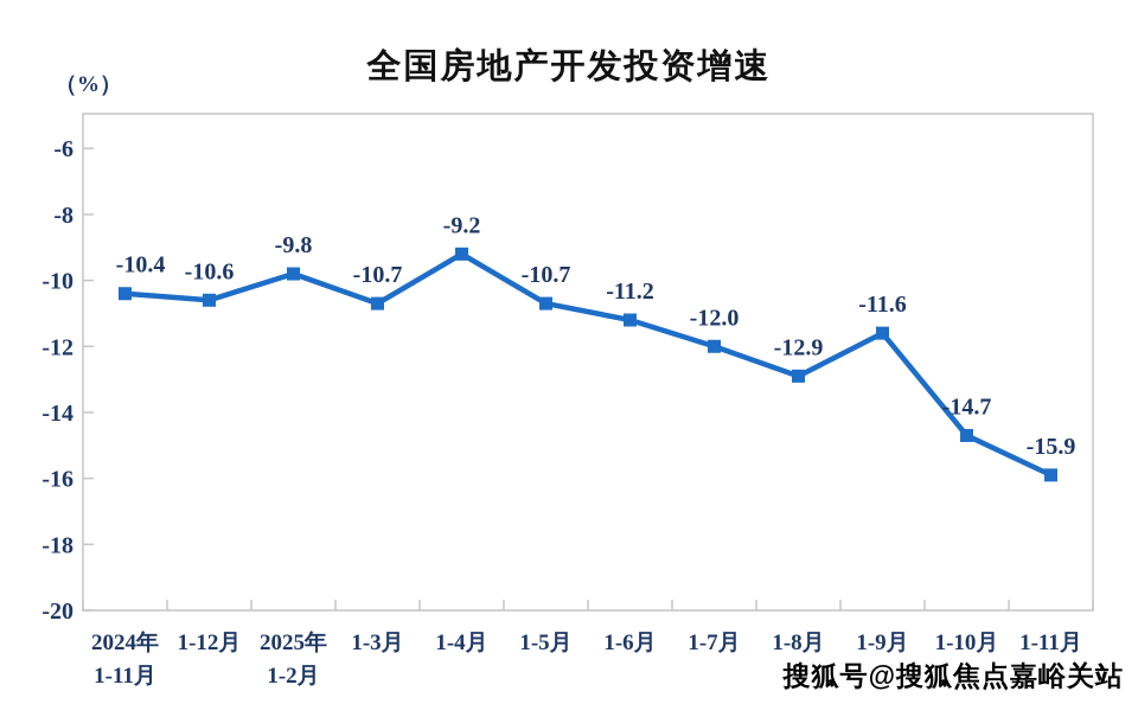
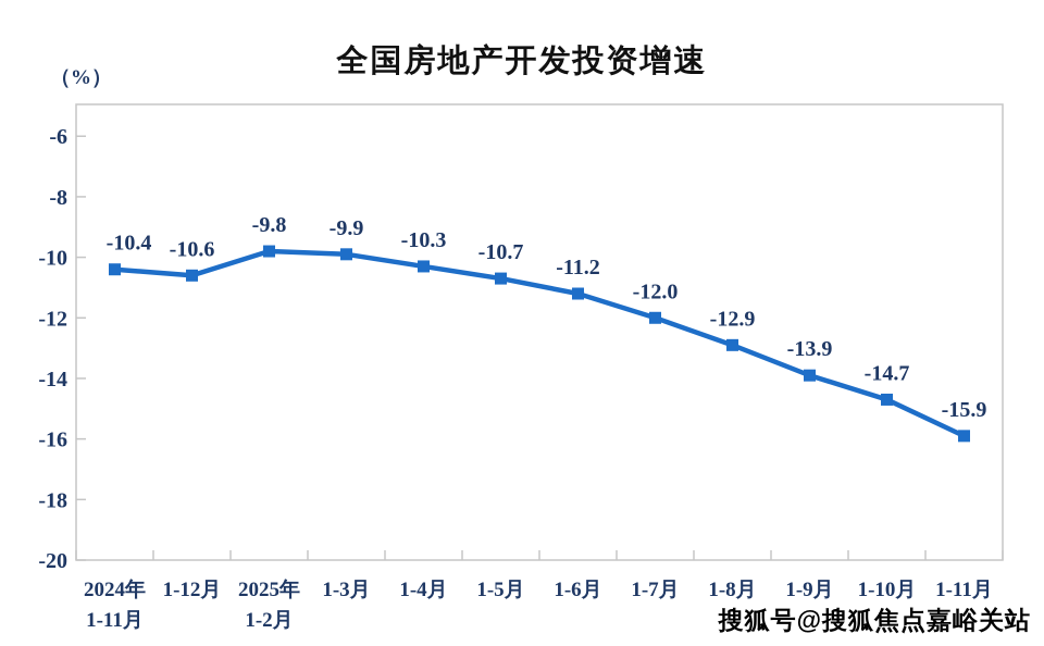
1-3月: -10.7 -> -9.9
1-4月: -9.2 -> -10.3
1-9月: -11.6 -> -13.9
